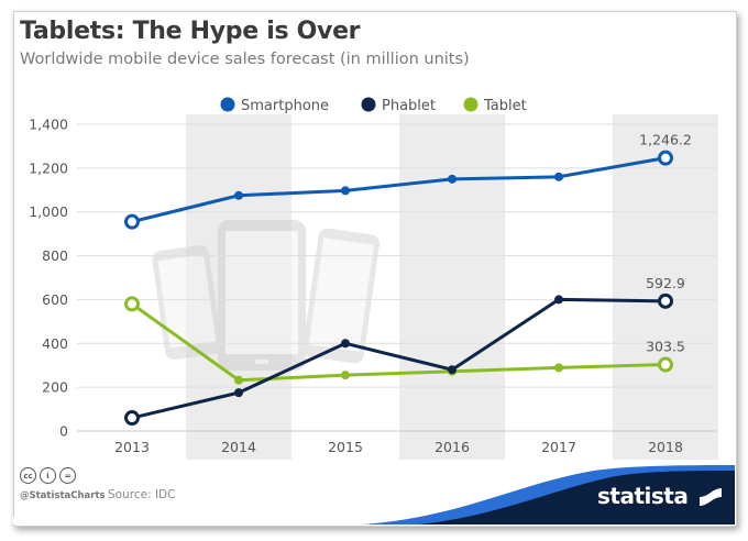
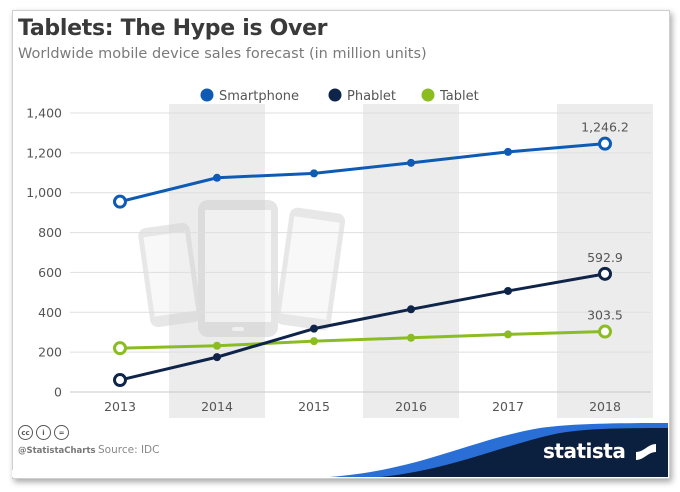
Tablet/2013: 580 -> 220
Phablet/2015: 400 -> 320
Phablet/2016: 280 -> 420
Smartphone/2017: 1160 -> 1200
Phablet/2017: 600 -> 510
